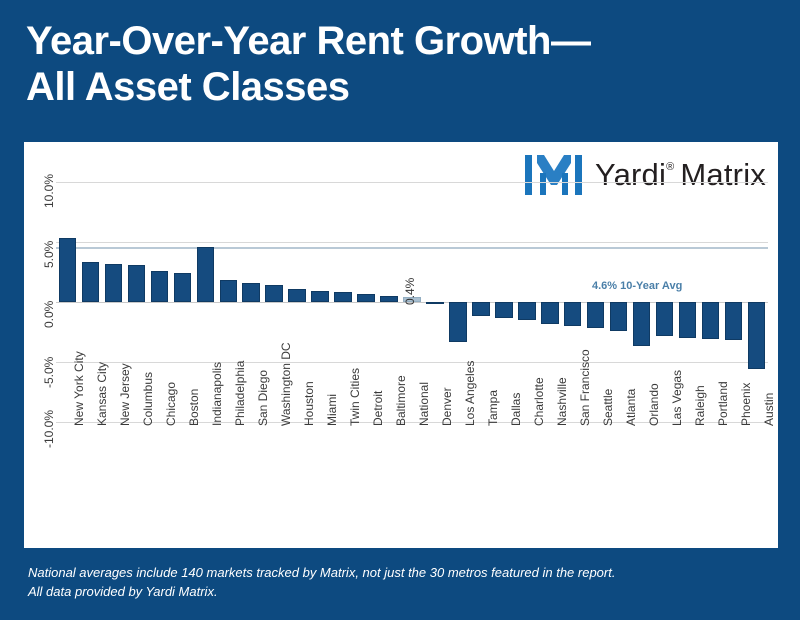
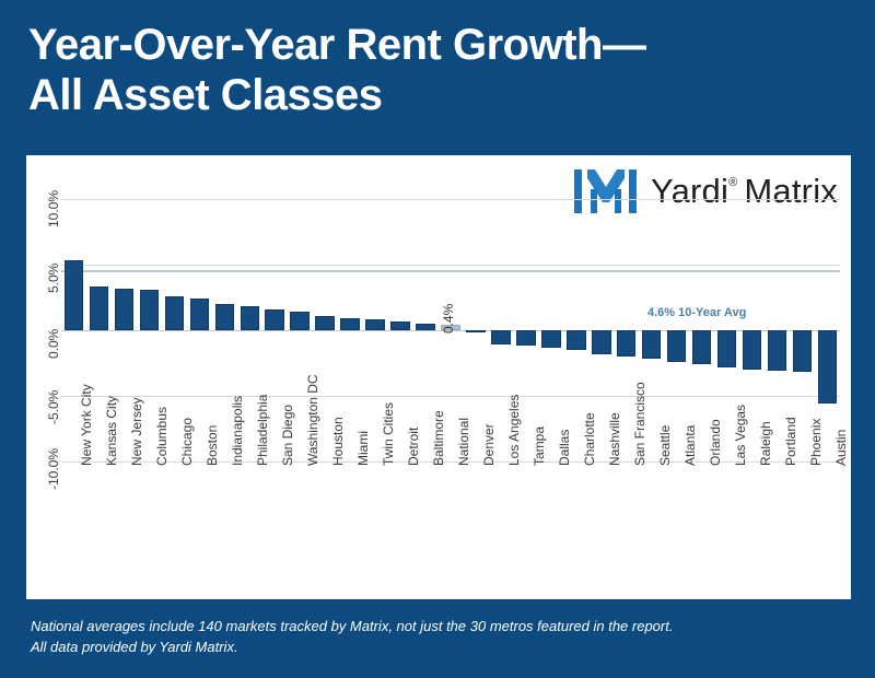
Indianapolis: 4.6% -> 2.0%
Los Angeles: -3.3% -> -1.1%
Orlando: -3.7% -> -2.6%
